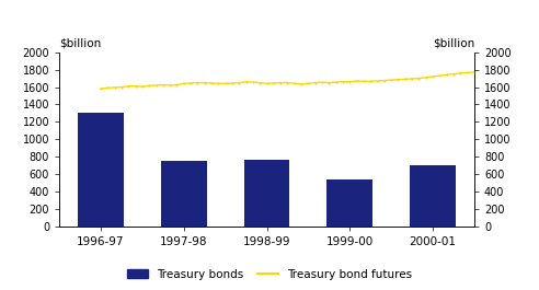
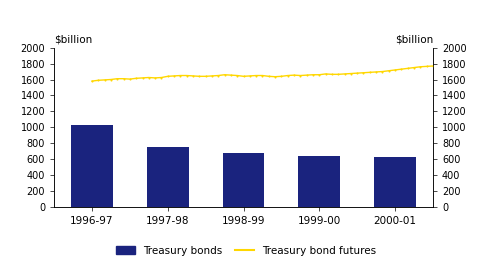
Treasury bonds/1996-97: 1300 -> 1030
Treasury bonds/1998-99: 760 -> 680
Treasury bonds/1999-00: 540 -> 640
Treasury bonds/2000-01: 700 -> 620
